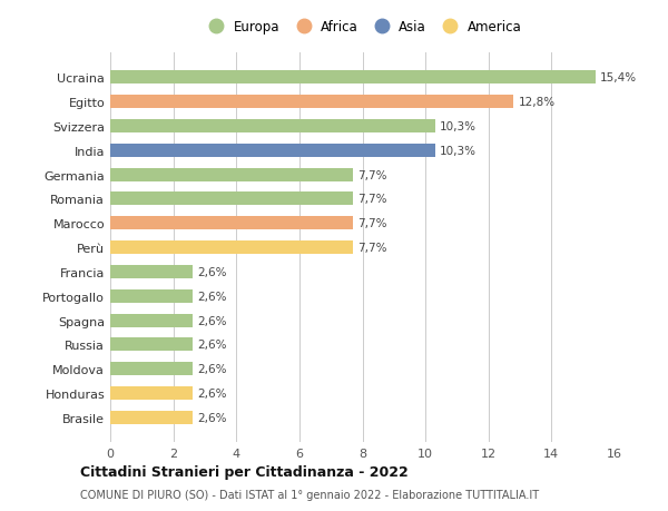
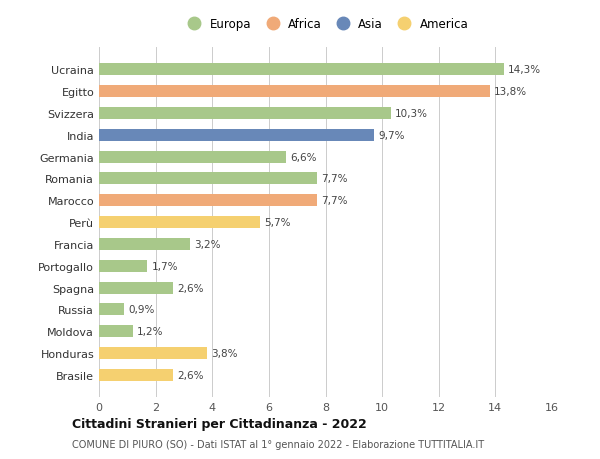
Ucraina: 15,4% -> 14,3%
Egitto: 12,8% -> 13,8%
India: 10,3% -> 9,7%
Germania: 7,7% -> 6,6%
Perù: 7,7% -> 5,7%
Francia: 2,6% -> 3,2%
Portogallo: 2,6% -> 1,7%
Russia: 2,6% -> 0,9%
Moldova: 2,6% -> 1,2%
Honduras: 2,6% -> 3,8%
